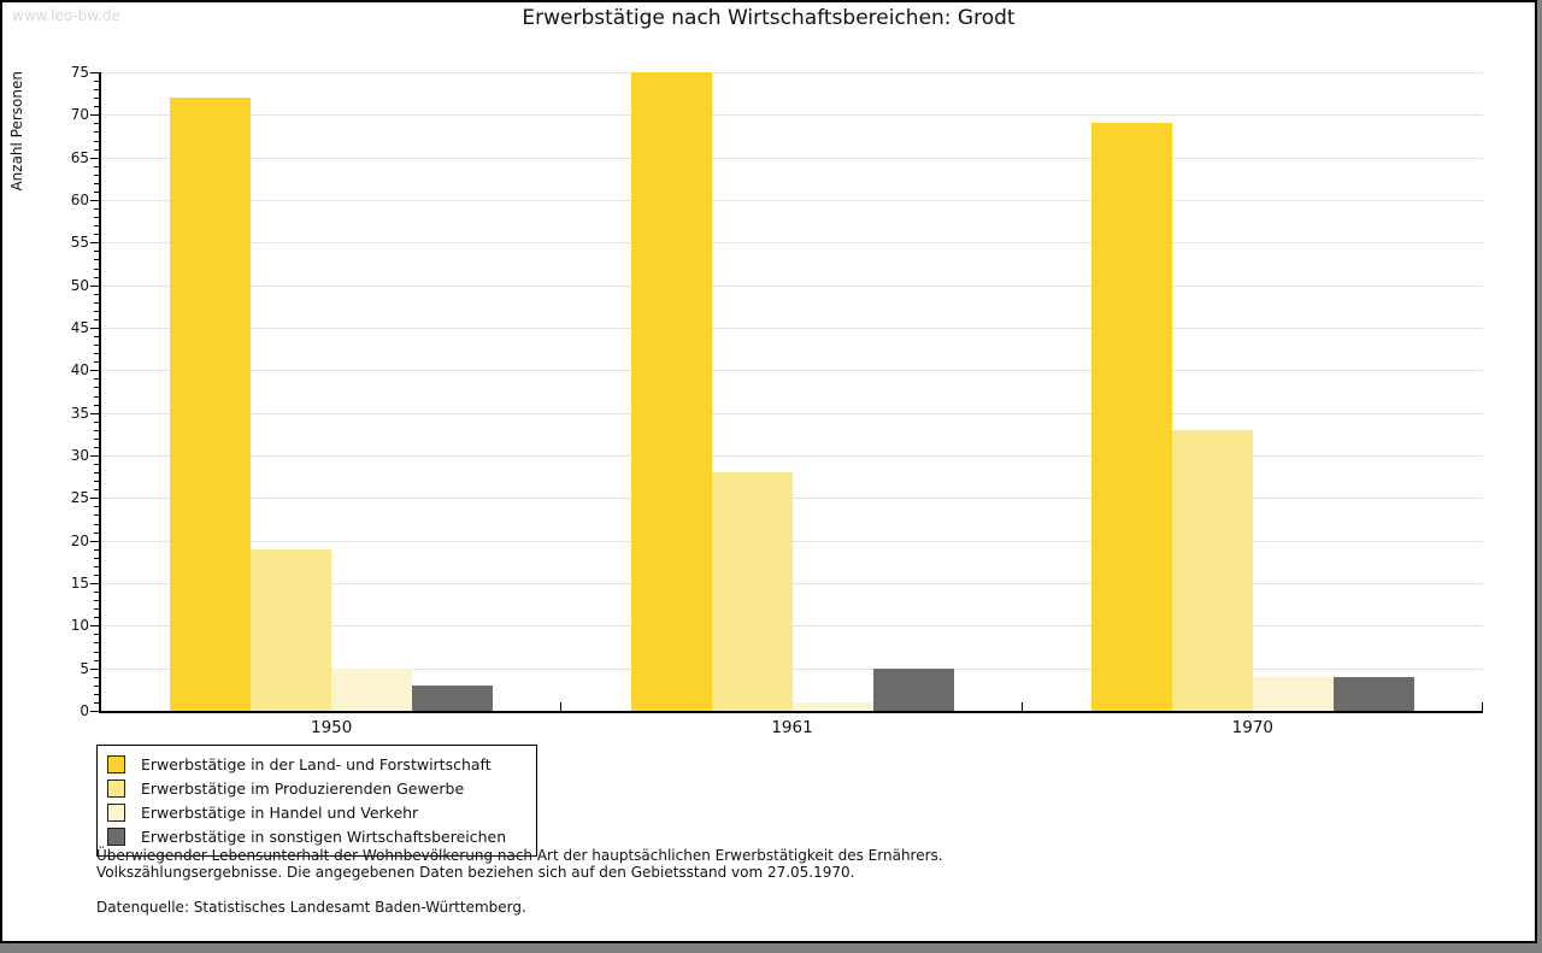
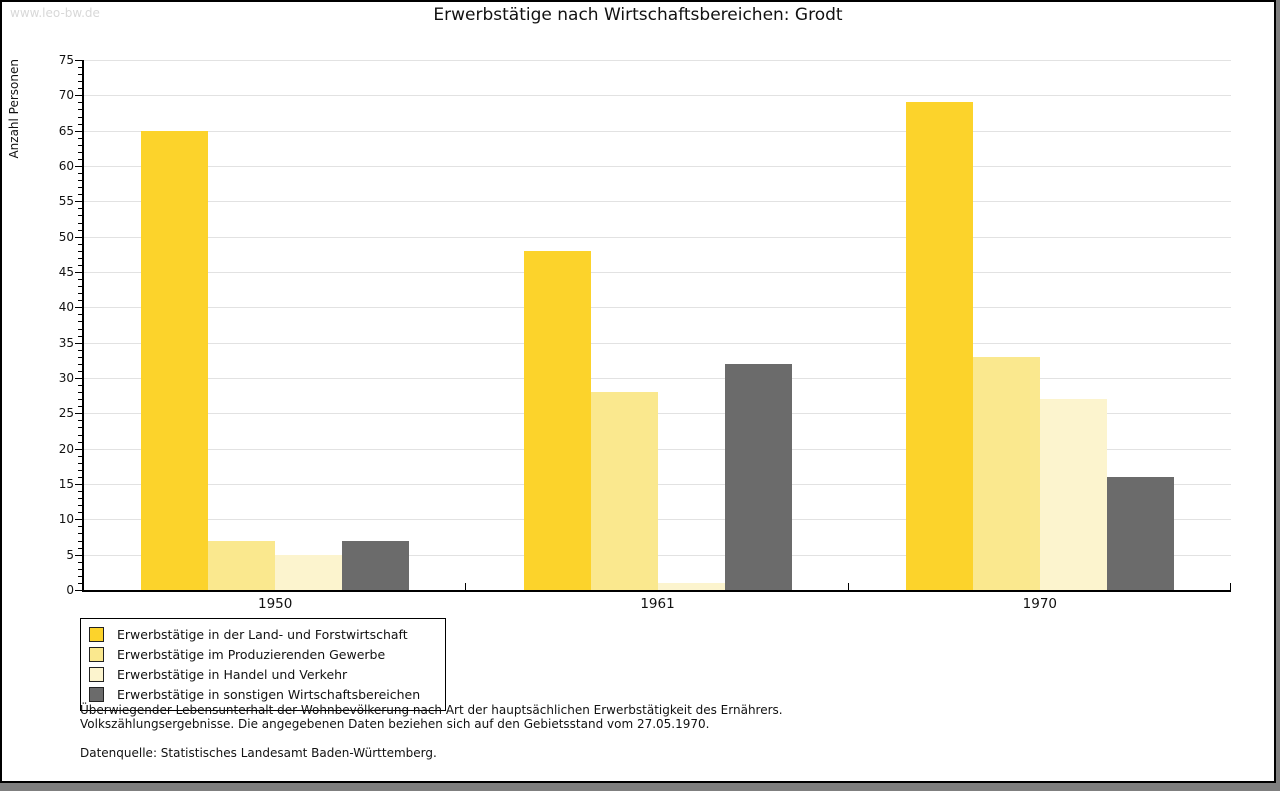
Erwerbstätige in der Land- und Forstwirtschaft/1950: 72 -> 65
Erwerbstätige im Produzierenden Gewerbe/1950: 19 -> 7
Erwerbstätige in sonstigen Wirtschaftsbereichen/1950: 3 -> 7
Erwerbstätige in der Land- und Forstwirtschaft/1961: 75 -> 48
Erwerbstätige in sonstigen Wirtschaftsbereichen/1961: 5 -> 32
Erwerbstätige in Handel und Verkehr/1970: 4 -> 27
Erwerbstätige in sonstigen Wirtschaftsbereichen/1970: 4 -> 16
